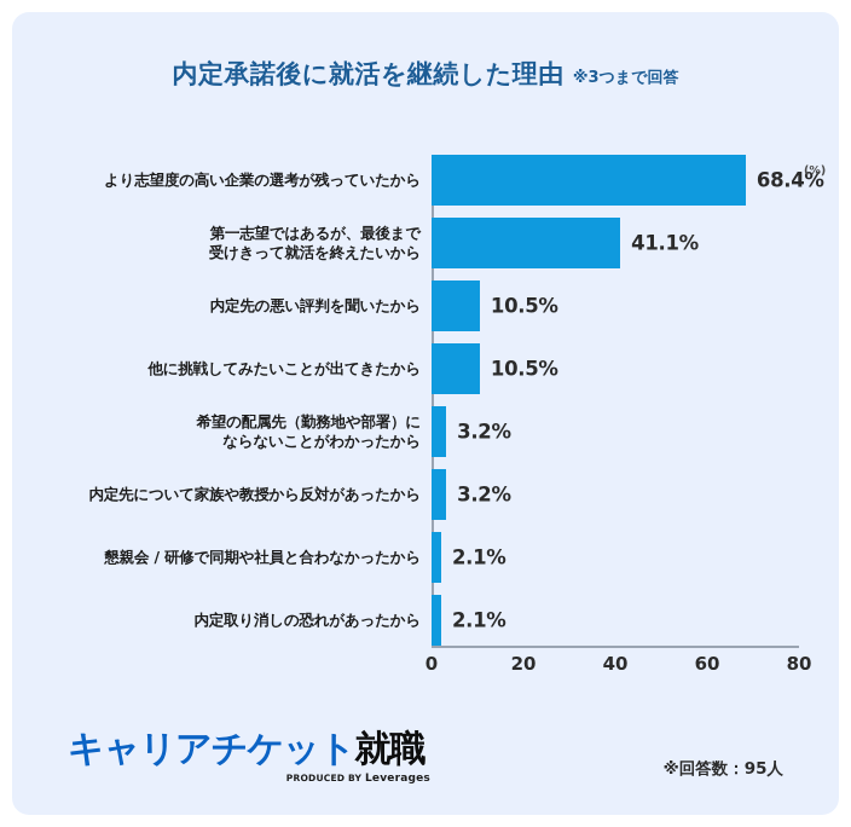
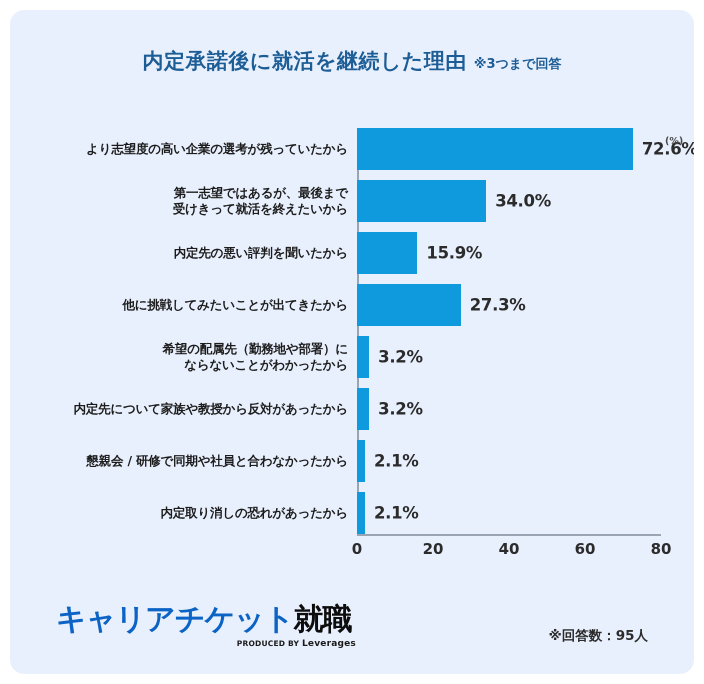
より志望度の高い企業の選考が残っていたから: 68.4% -> 72.6%
第一志望ではあるが、最後まで 受けきって就活を終えたいから: 41.1% -> 34.0%
内定先の悪い評判を聞いたから: 10.5% -> 15.9%
他に挑戦してみたいことが出てきたから: 10.5% -> 27.3%
